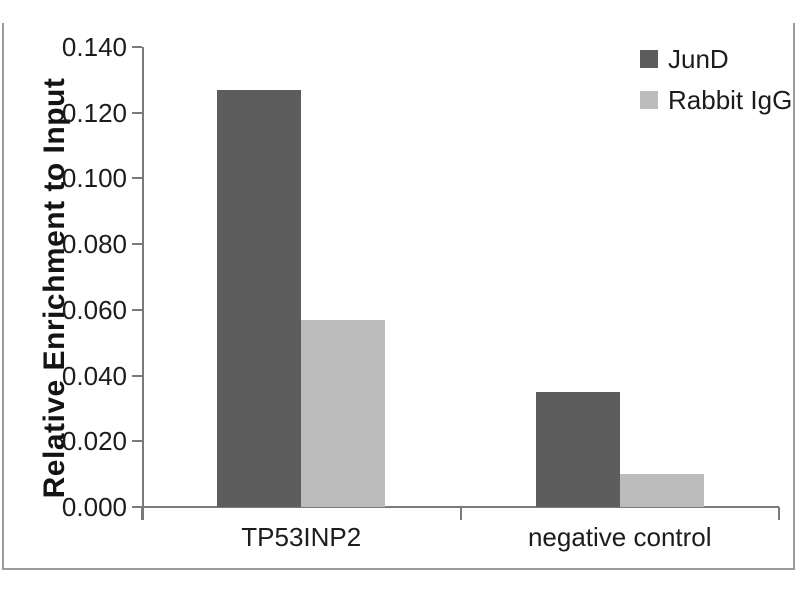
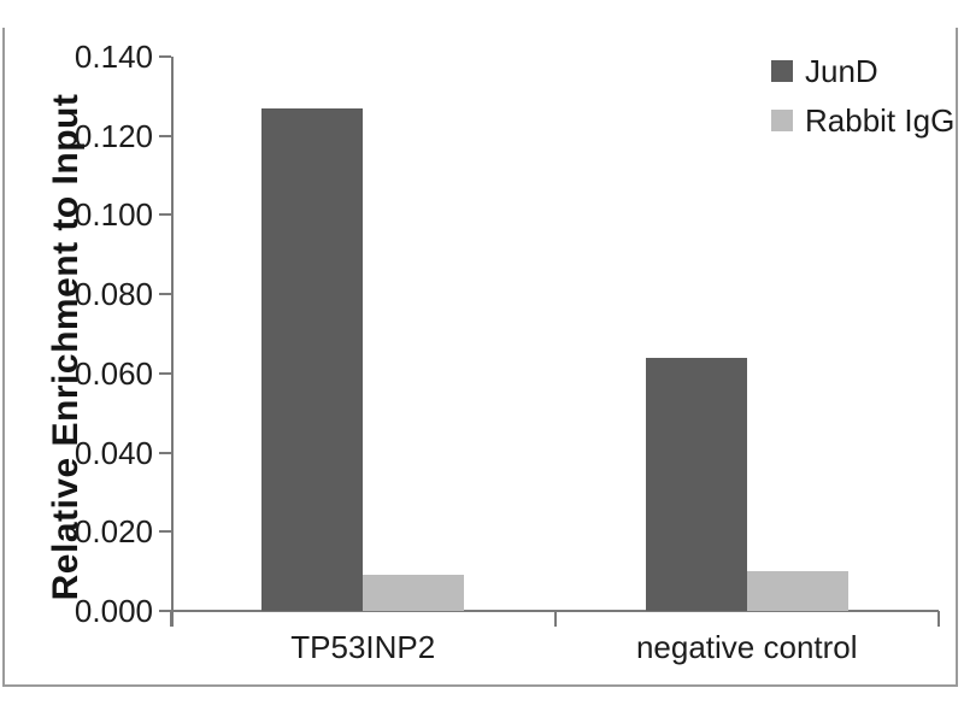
Rabbit IgG/TP53INP2: 0.057 -> 0.009
JunD/negative control: 0.035 -> 0.064
